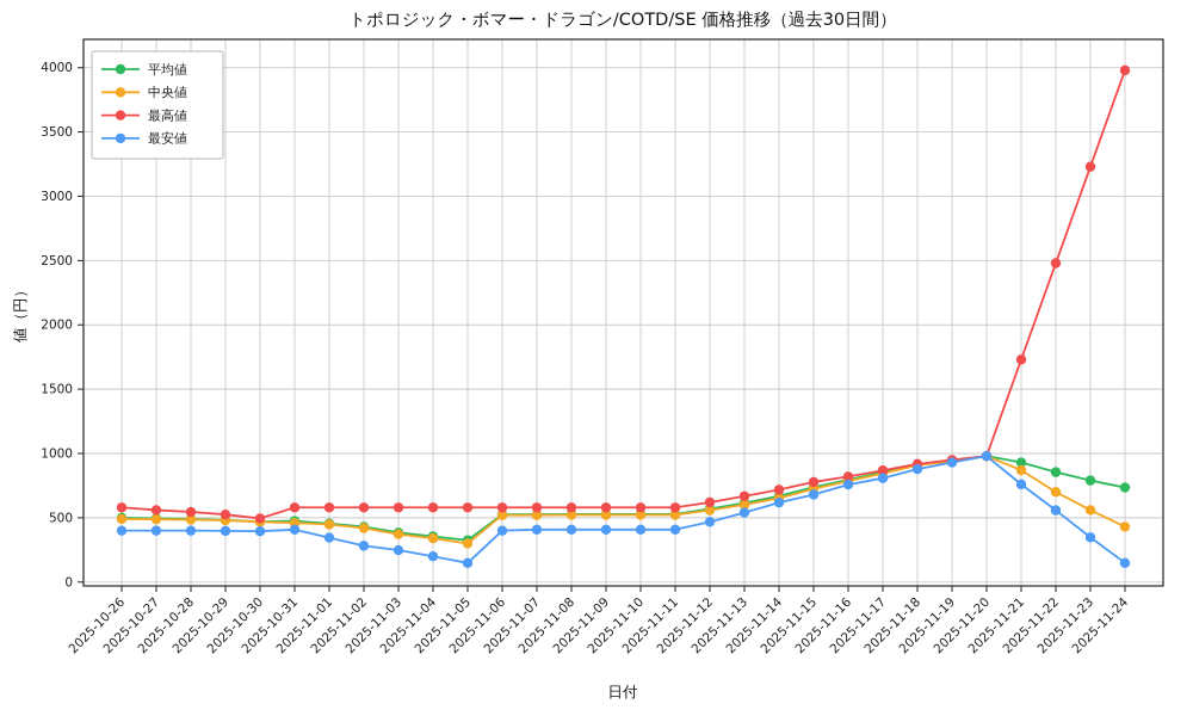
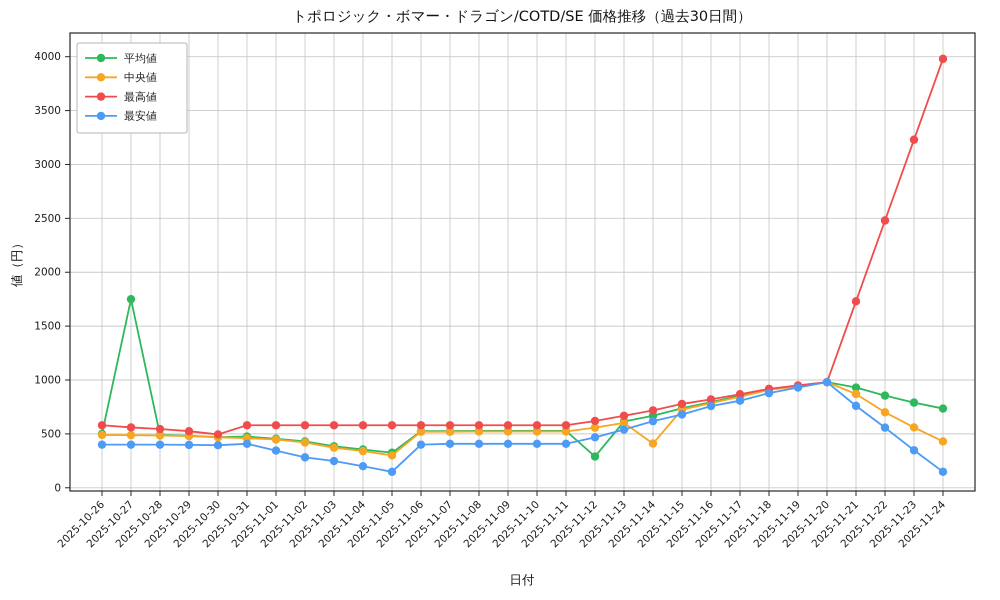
平均値/2025-10-27: 500 -> 1750
平均値/2025-11-12: 570 -> 290
中央値/2025-11-14: 650 -> 410
